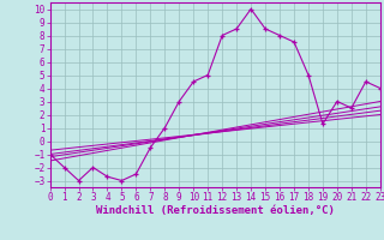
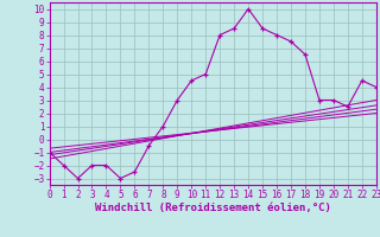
4: -2.7 -> -2.0
18: 5.0 -> 6.5
19: 1.3 -> 3.0
